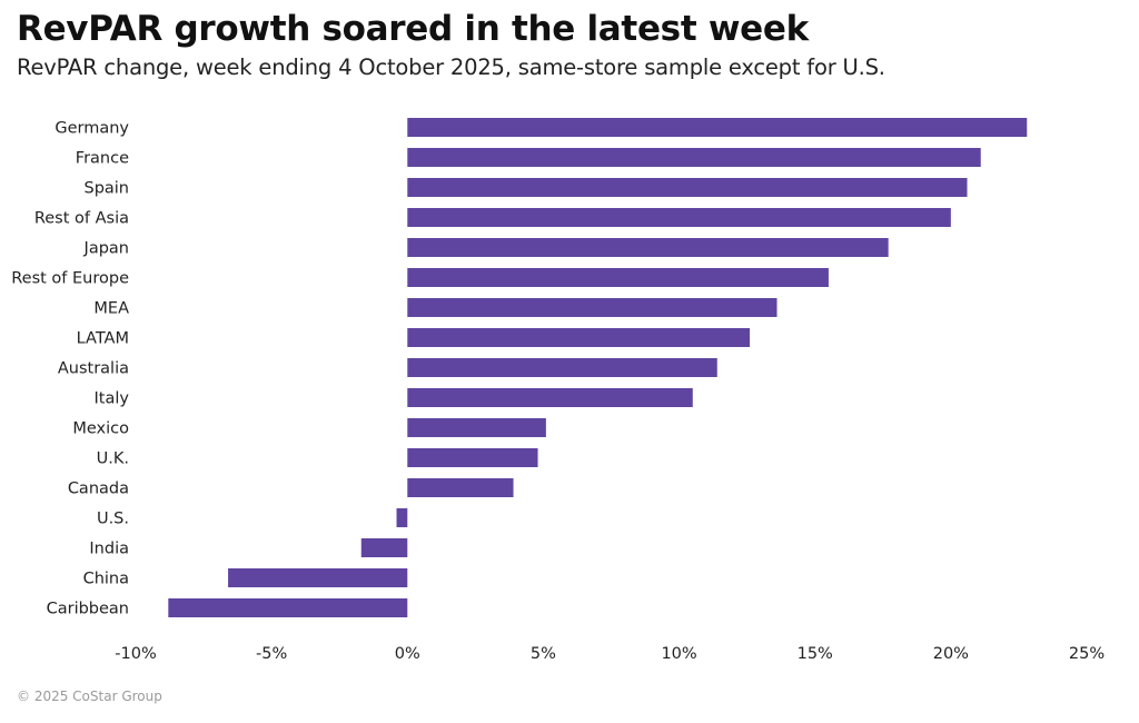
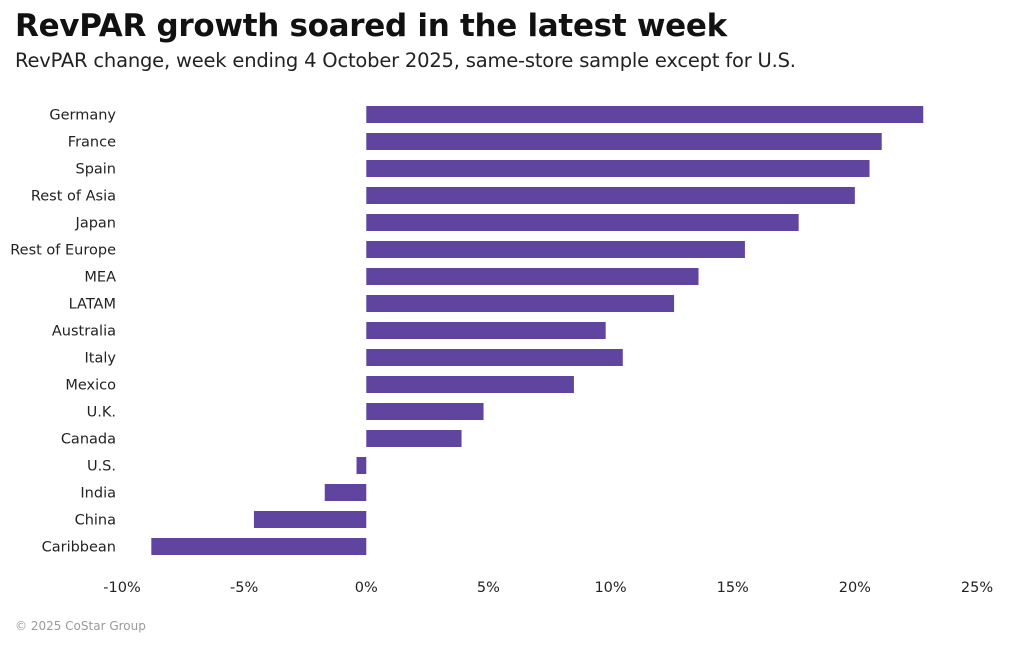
Australia: 11.4% -> 9.8%
Mexico: 5.1% -> 8.5%
China: -6.6% -> -4.6%
